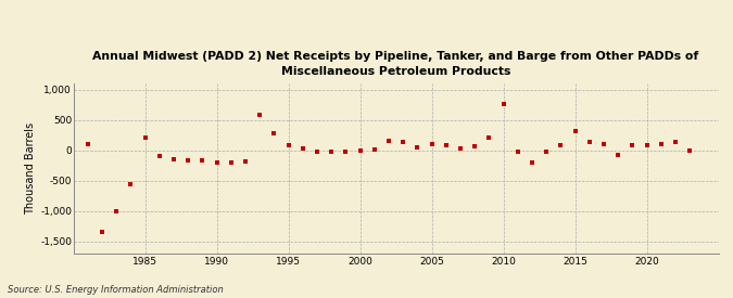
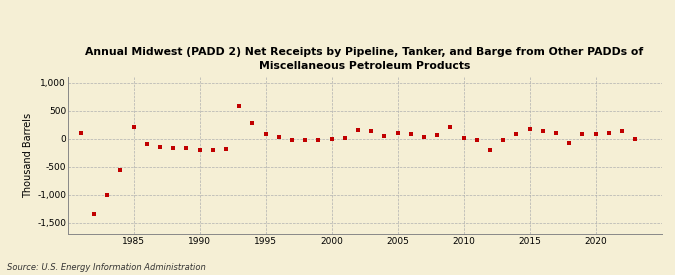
2010: 760 -> 10
2015: 320 -> 180
